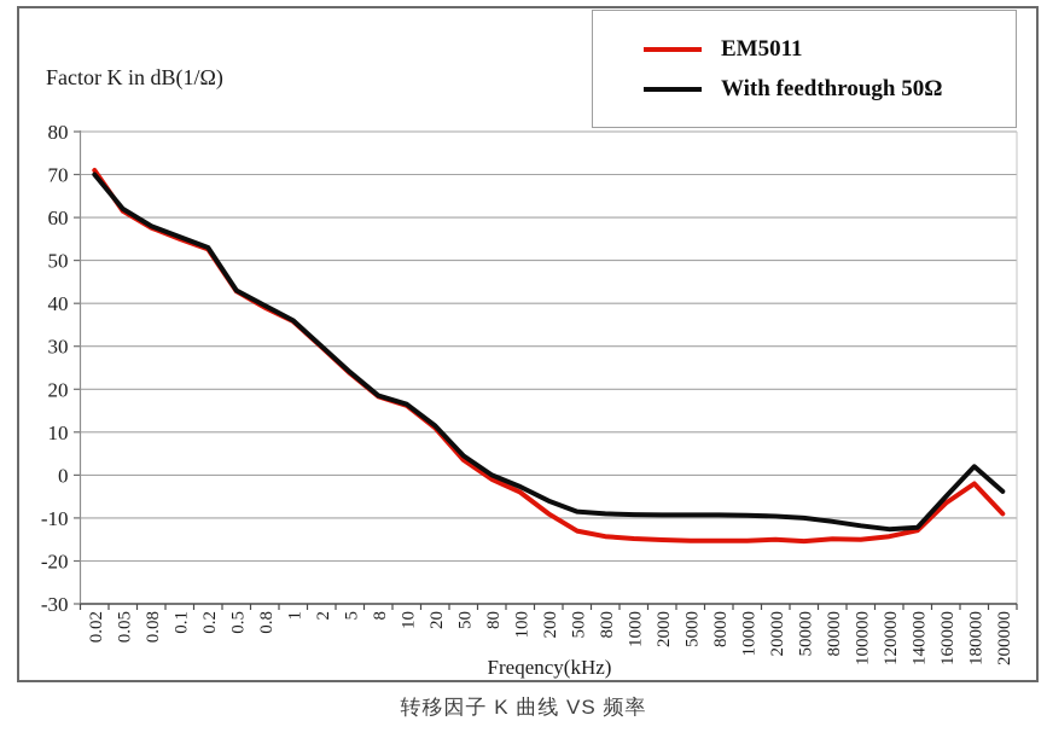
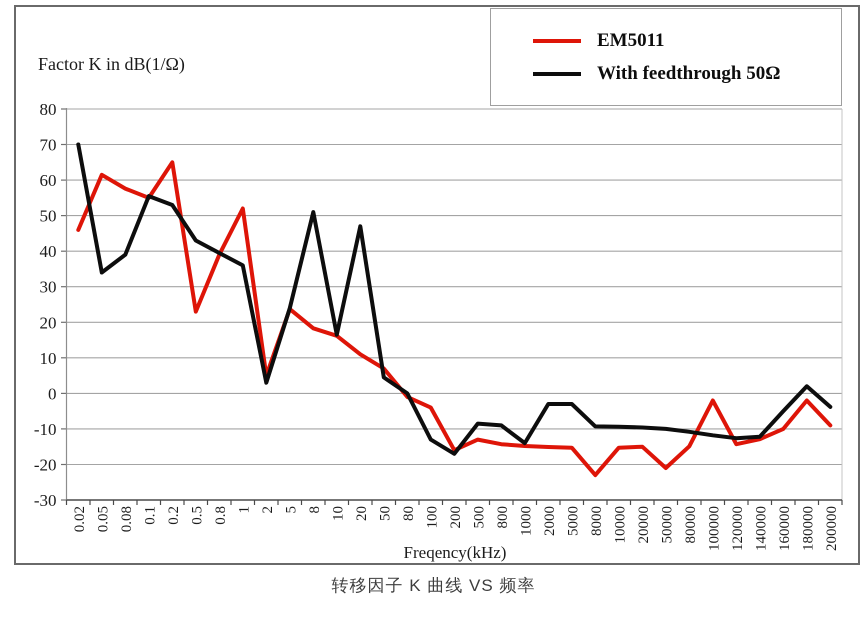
EM5011/0.02: 71 -> 46
With feedthrough 50Ω/0.05: 62 -> 34
With feedthrough 50Ω/0.08: 58 -> 39
EM5011/0.2: 53 -> 65
EM5011/0.5: 43 -> 23
EM5011/1: 36 -> 52
EM5011/2: 30 -> 5
With feedthrough 50Ω/2: 30 -> 3
With feedthrough 50Ω/8: 18 -> 51
With feedthrough 50Ω/20: 12 -> 47
EM5011/50: 4 -> 7
With feedthrough 50Ω/100: -3 -> -13
EM5011/200: -9 -> -16
With feedthrough 50Ω/200: -6 -> -17
With feedthrough 50Ω/1000: -9 -> -14
With feedthrough 50Ω/2000: -9 -> -3
With feedthrough 50Ω/5000: -9 -> -3
EM5011/8000: -15 -> -23
EM5011/50000: -15 -> -21
EM5011/100000: -15 -> -2
EM5011/160000: -6 -> -10
